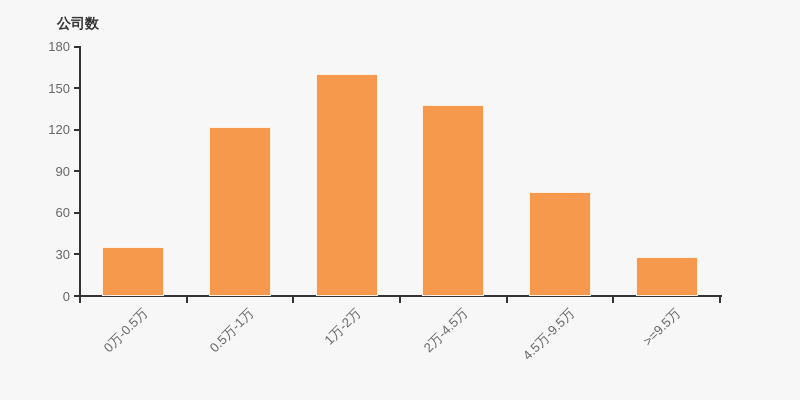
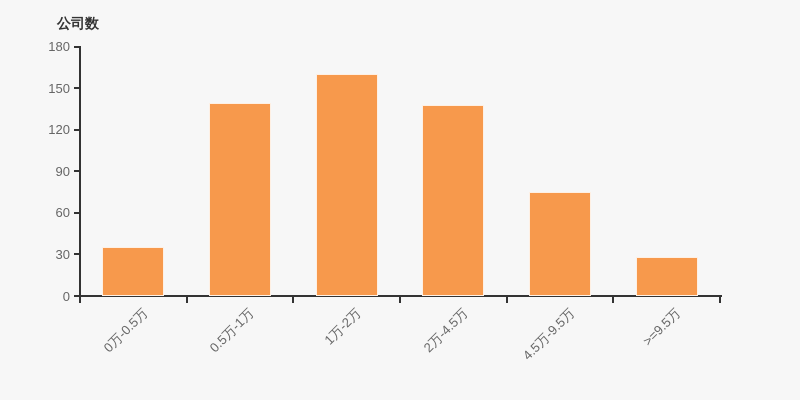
0.5万-1万: 122 -> 139
